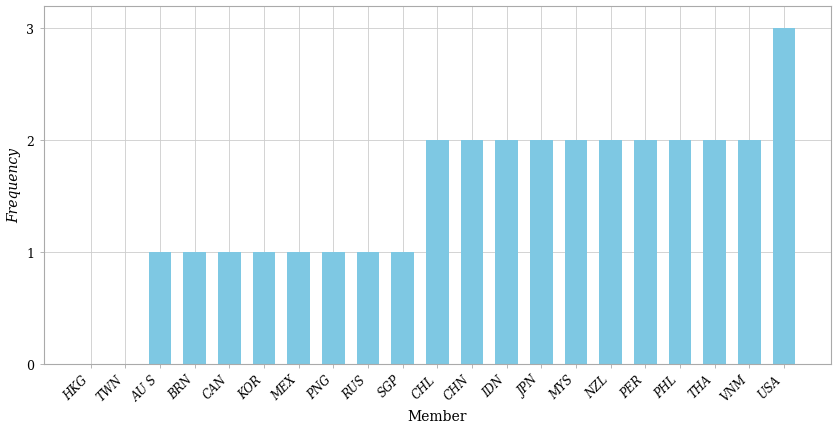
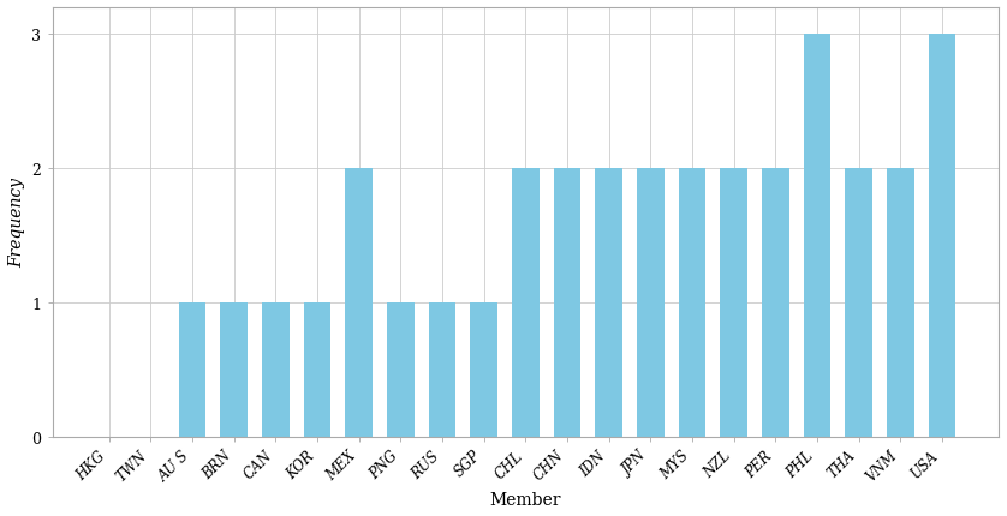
MEX: 1 -> 2
PHL: 2 -> 3
